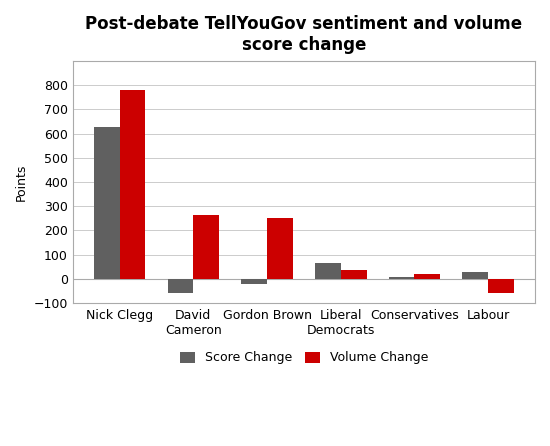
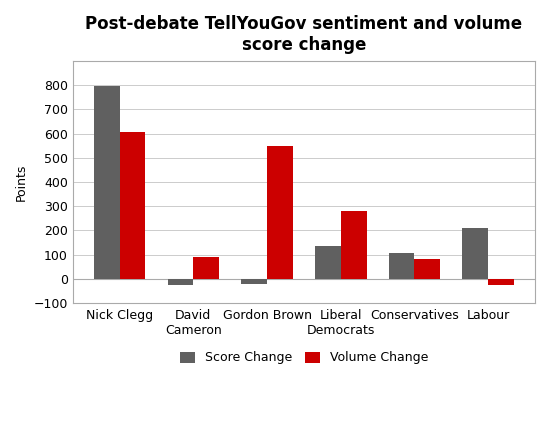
Score Change/Nick Clegg: 625 -> 795
Volume Change/Nick Clegg: 780 -> 605
Score Change/David Cameron: -60 -> -25
Volume Change/David Cameron: 265 -> 90
Volume Change/Gordon Brown: 250 -> 550
Score Change/Liberal Democrats: 65 -> 135
Volume Change/Liberal Democrats: 37 -> 280
Score Change/Conservatives: 8 -> 105
Volume Change/Conservatives: 20 -> 80
Score Change/Labour: 30 -> 210
Volume Change/Labour: -58 -> -25
